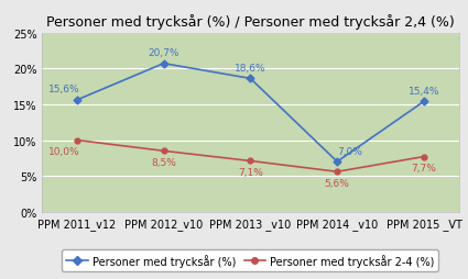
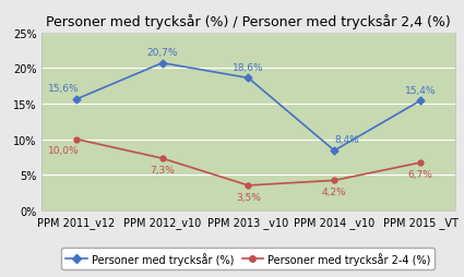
Personer med trycksår 2-4 (%)/PPM 2012_v10: 8,5% -> 7,3%
Personer med trycksår 2-4 (%)/PPM 2013 _v10: 7,1% -> 3,5%
Personer med trycksår (%)/PPM 2014 _v10: 7,0% -> 8,4%
Personer med trycksår 2-4 (%)/PPM 2014 _v10: 5,6% -> 4,2%
Personer med trycksår 2-4 (%)/PPM 2015 _VT: 7,7% -> 6,7%
